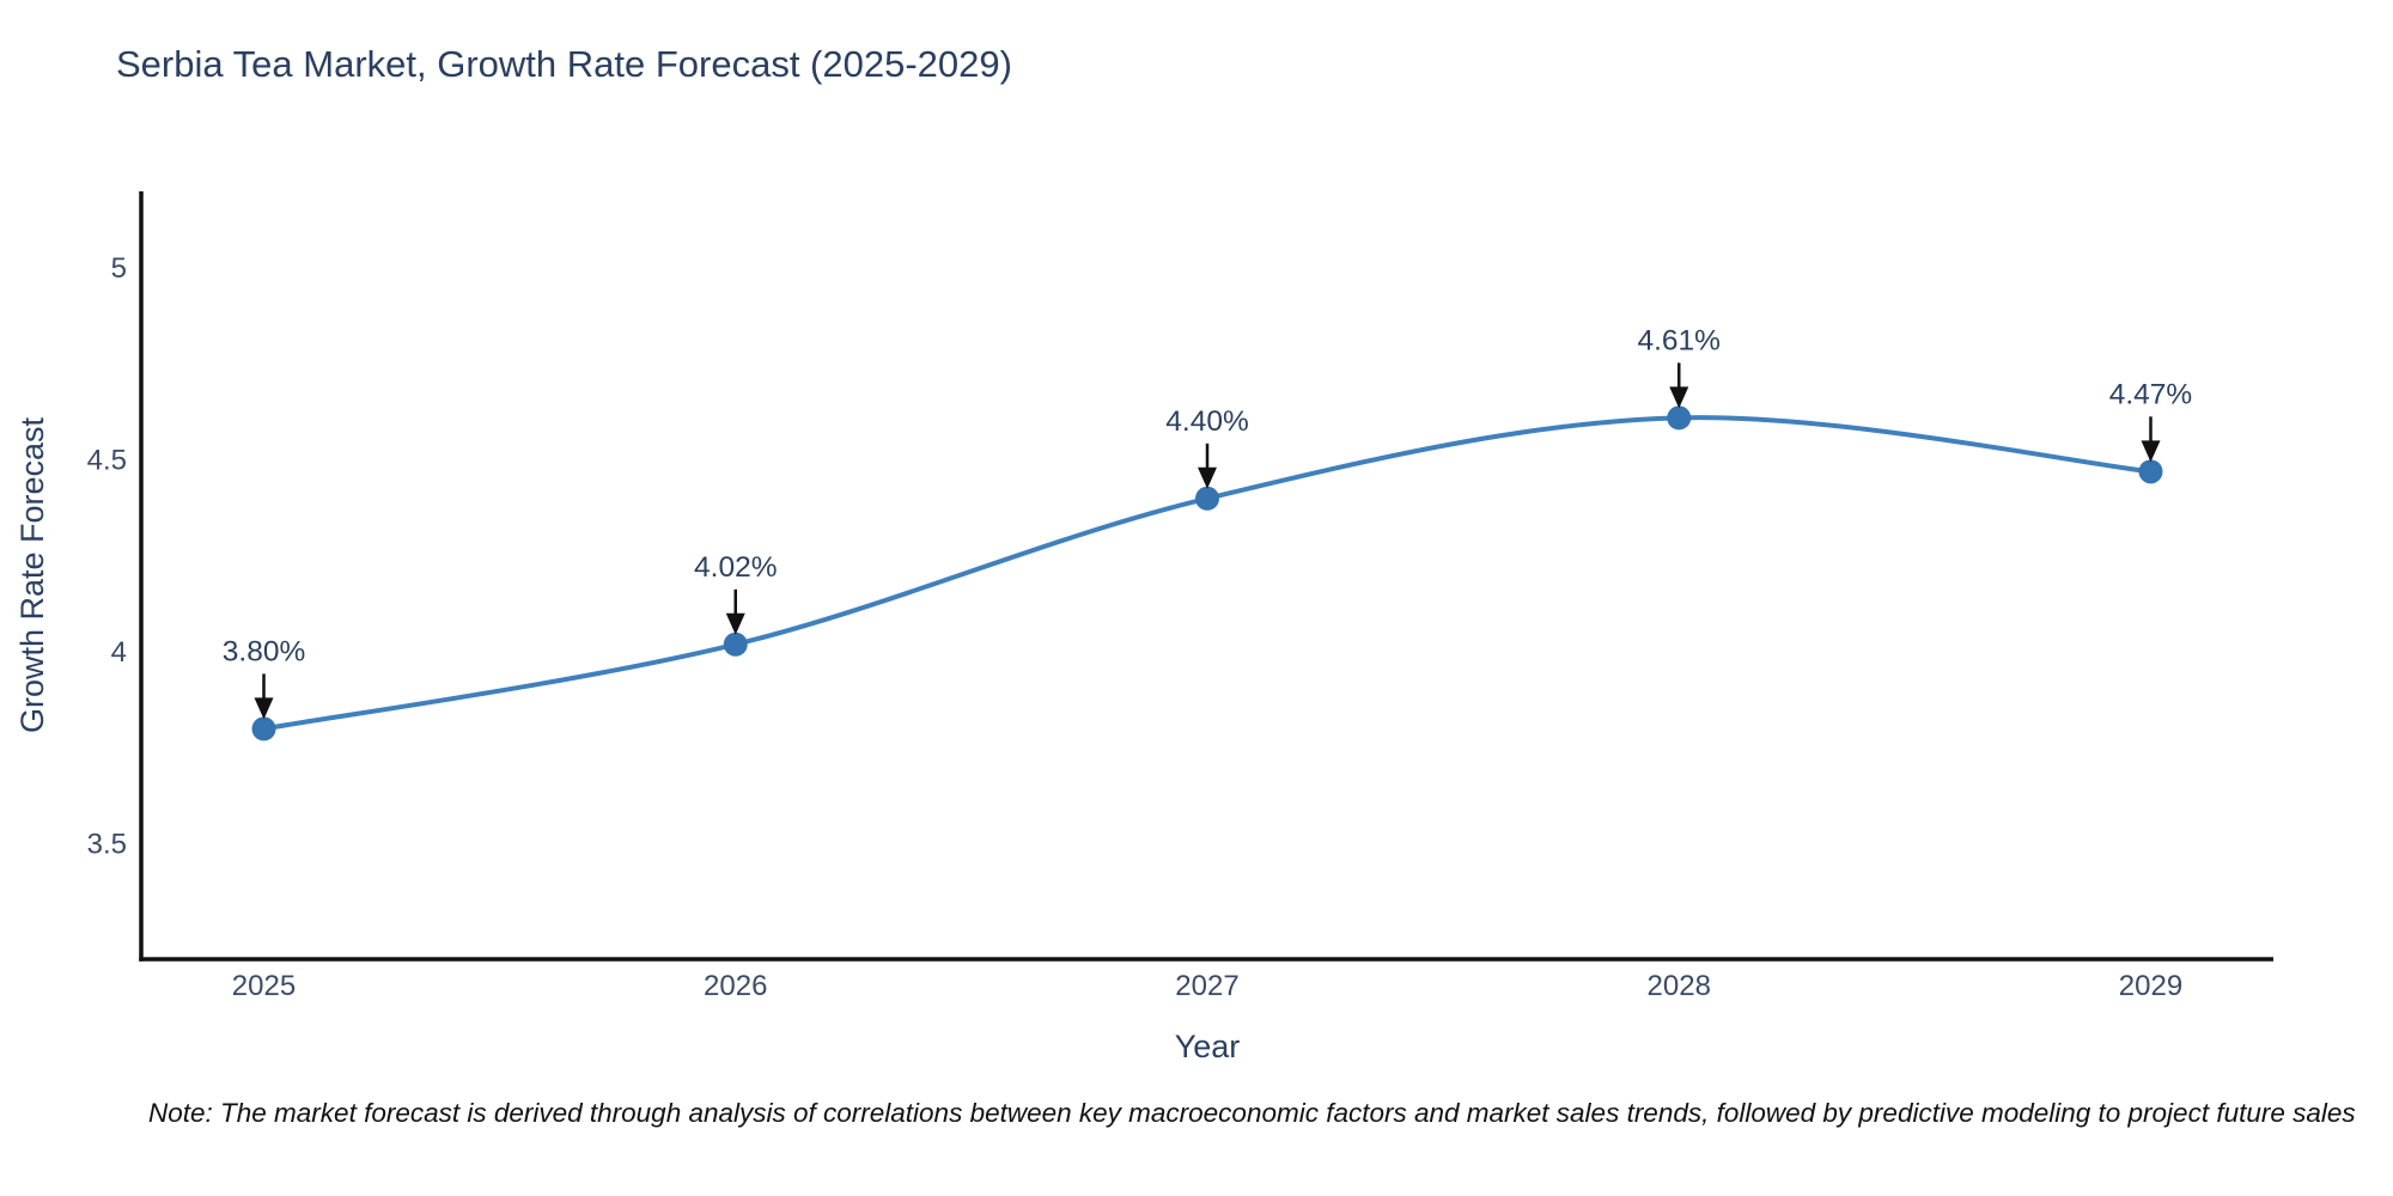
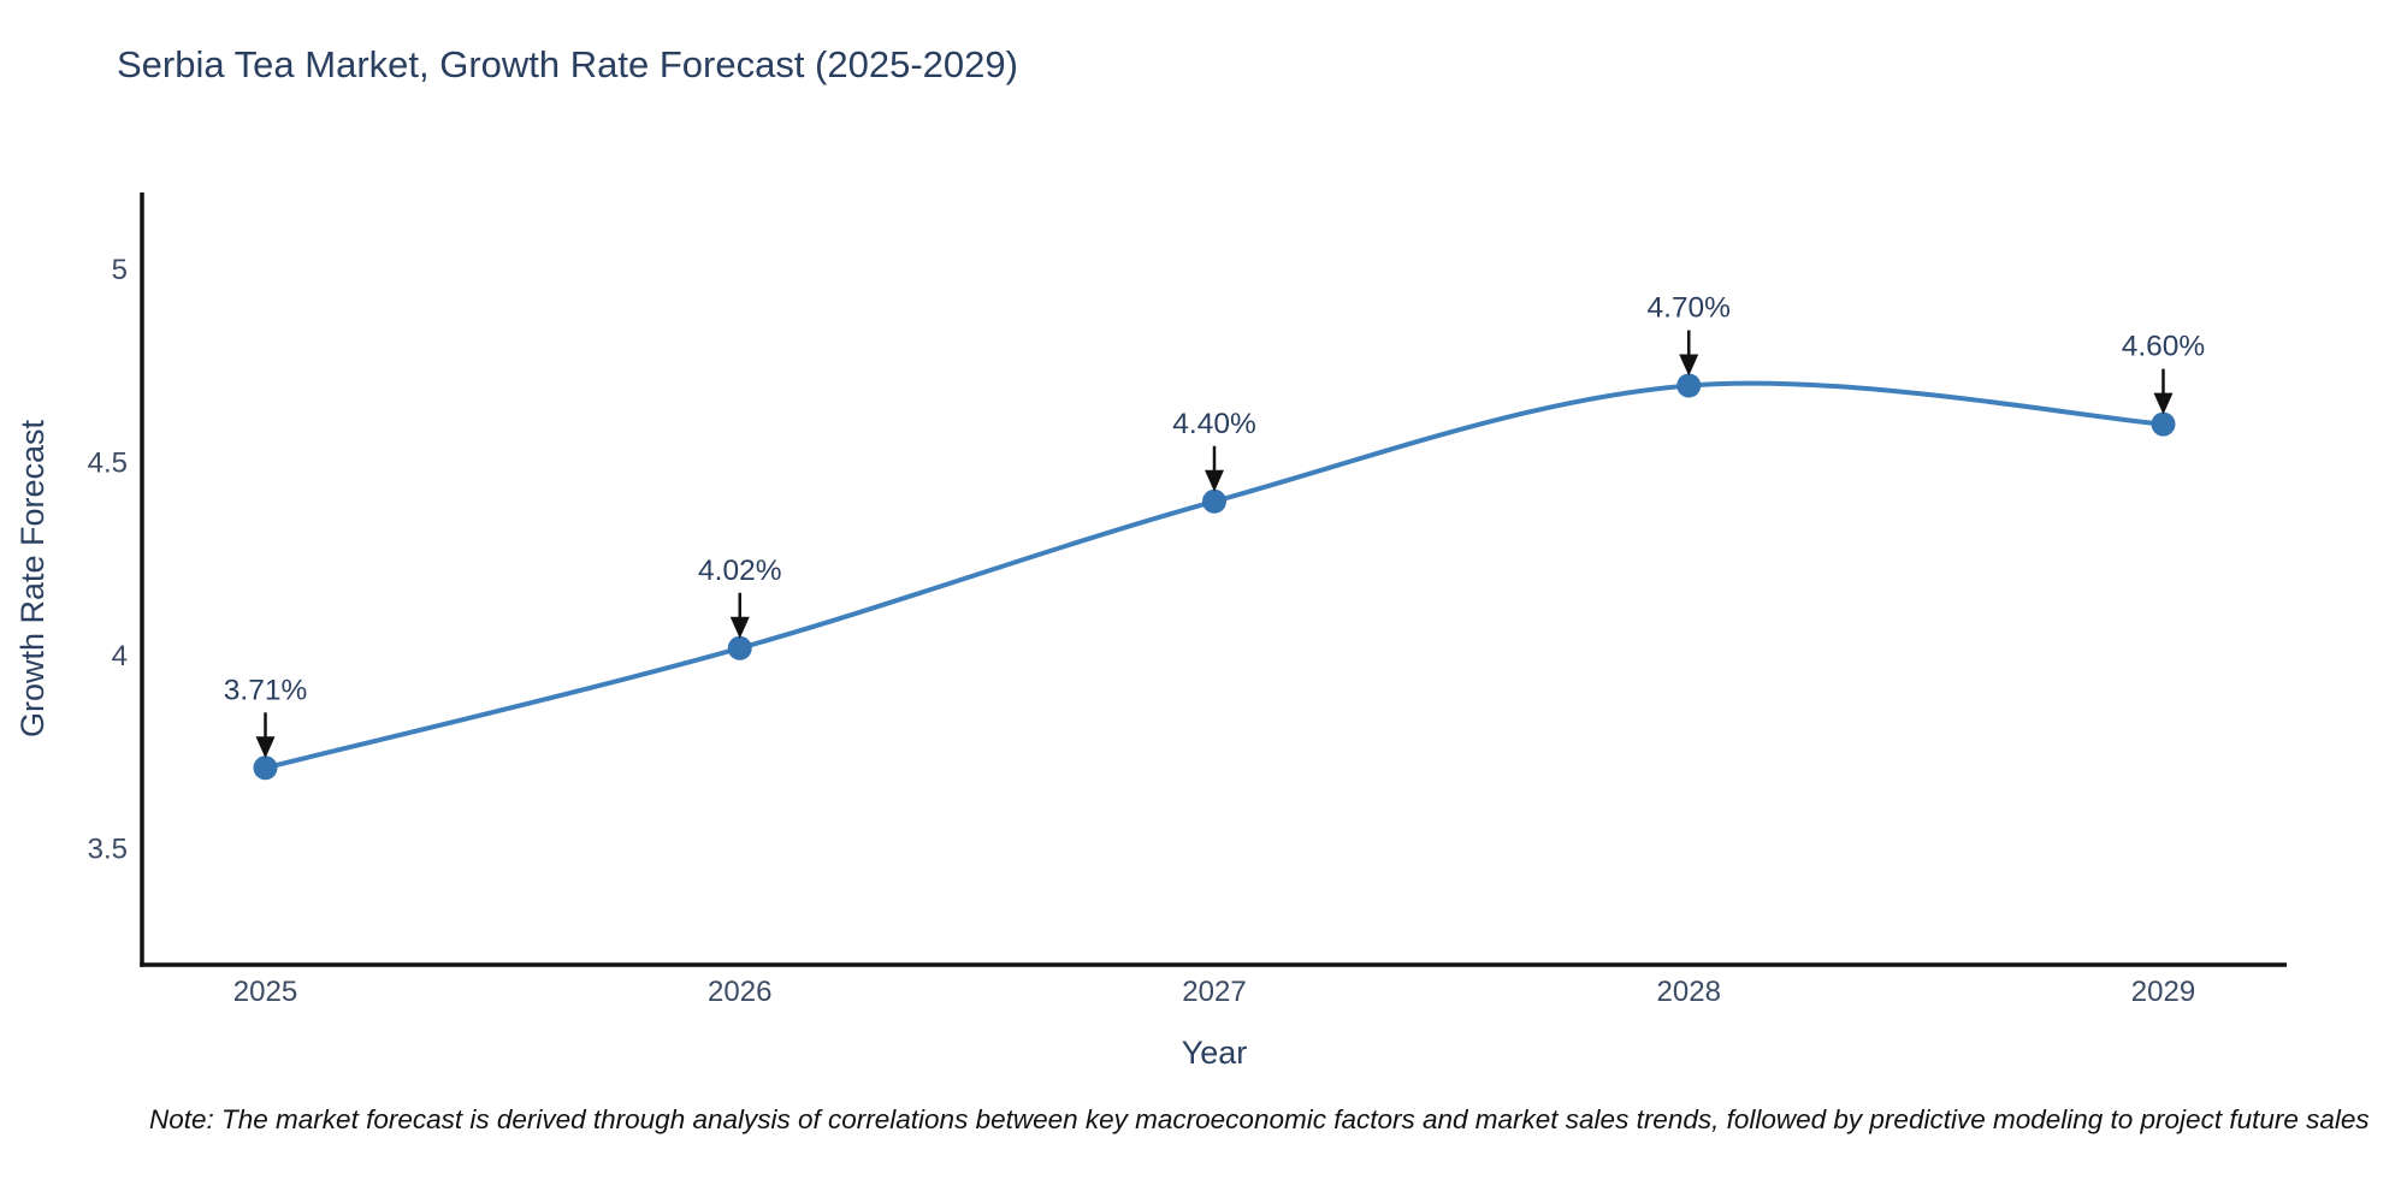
2025: 3.80% -> 3.71%
2028: 4.61% -> 4.70%
2029: 4.47% -> 4.60%
